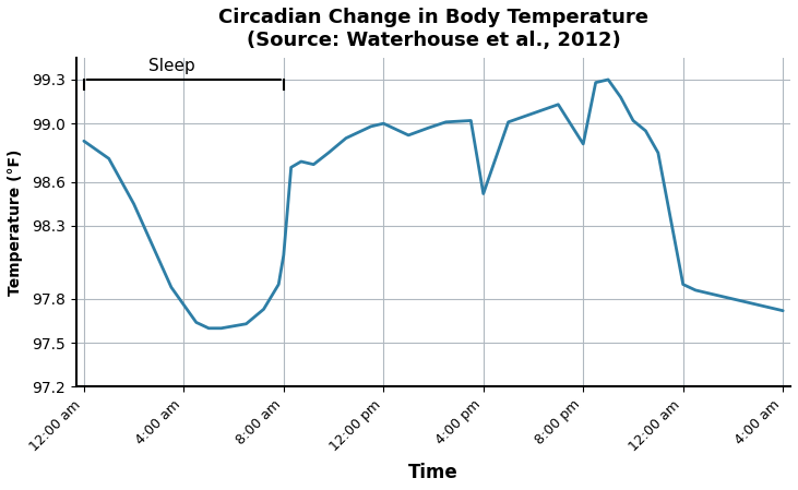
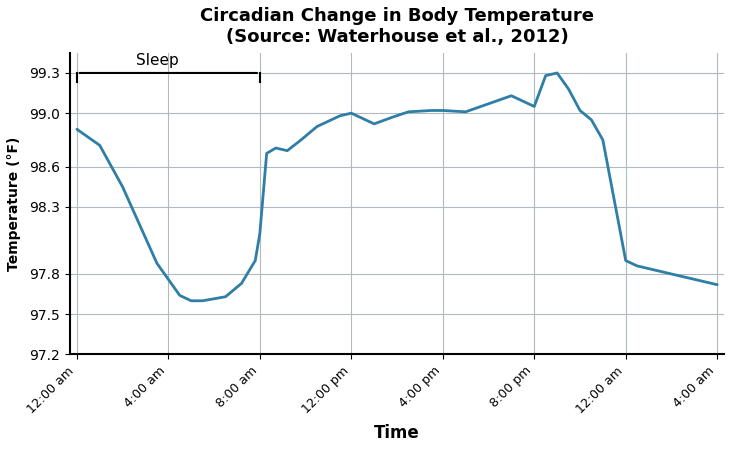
4:00 pm: 98.52 -> 99.02
8:00 pm: 98.86 -> 99.05
